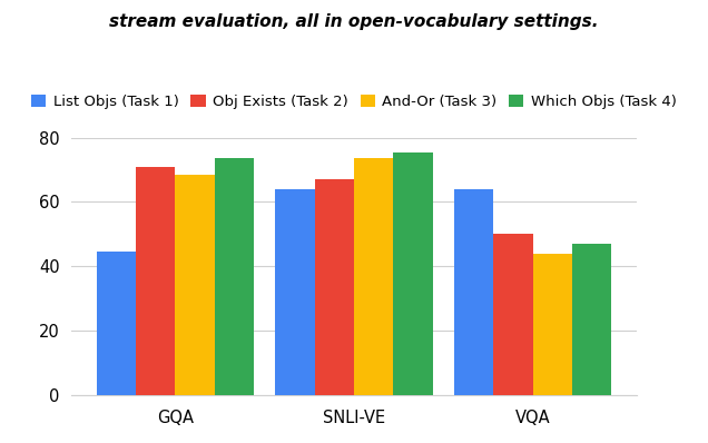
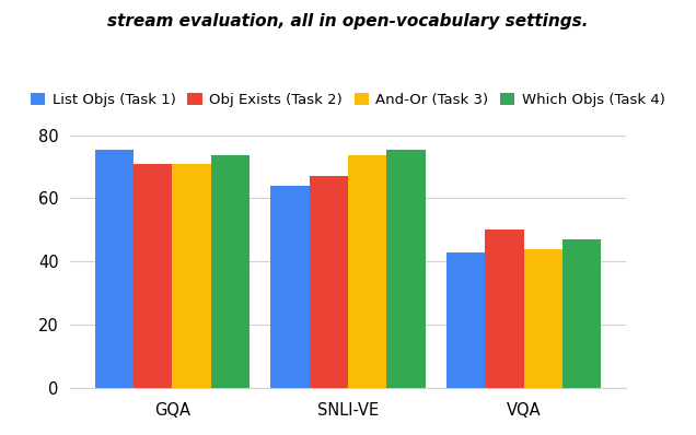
List Objs (Task 1)/GQA: 44.5 -> 75.5
And-Or (Task 3)/GQA: 68.5 -> 71.0
List Objs (Task 1)/VQA: 64.0 -> 43.0
